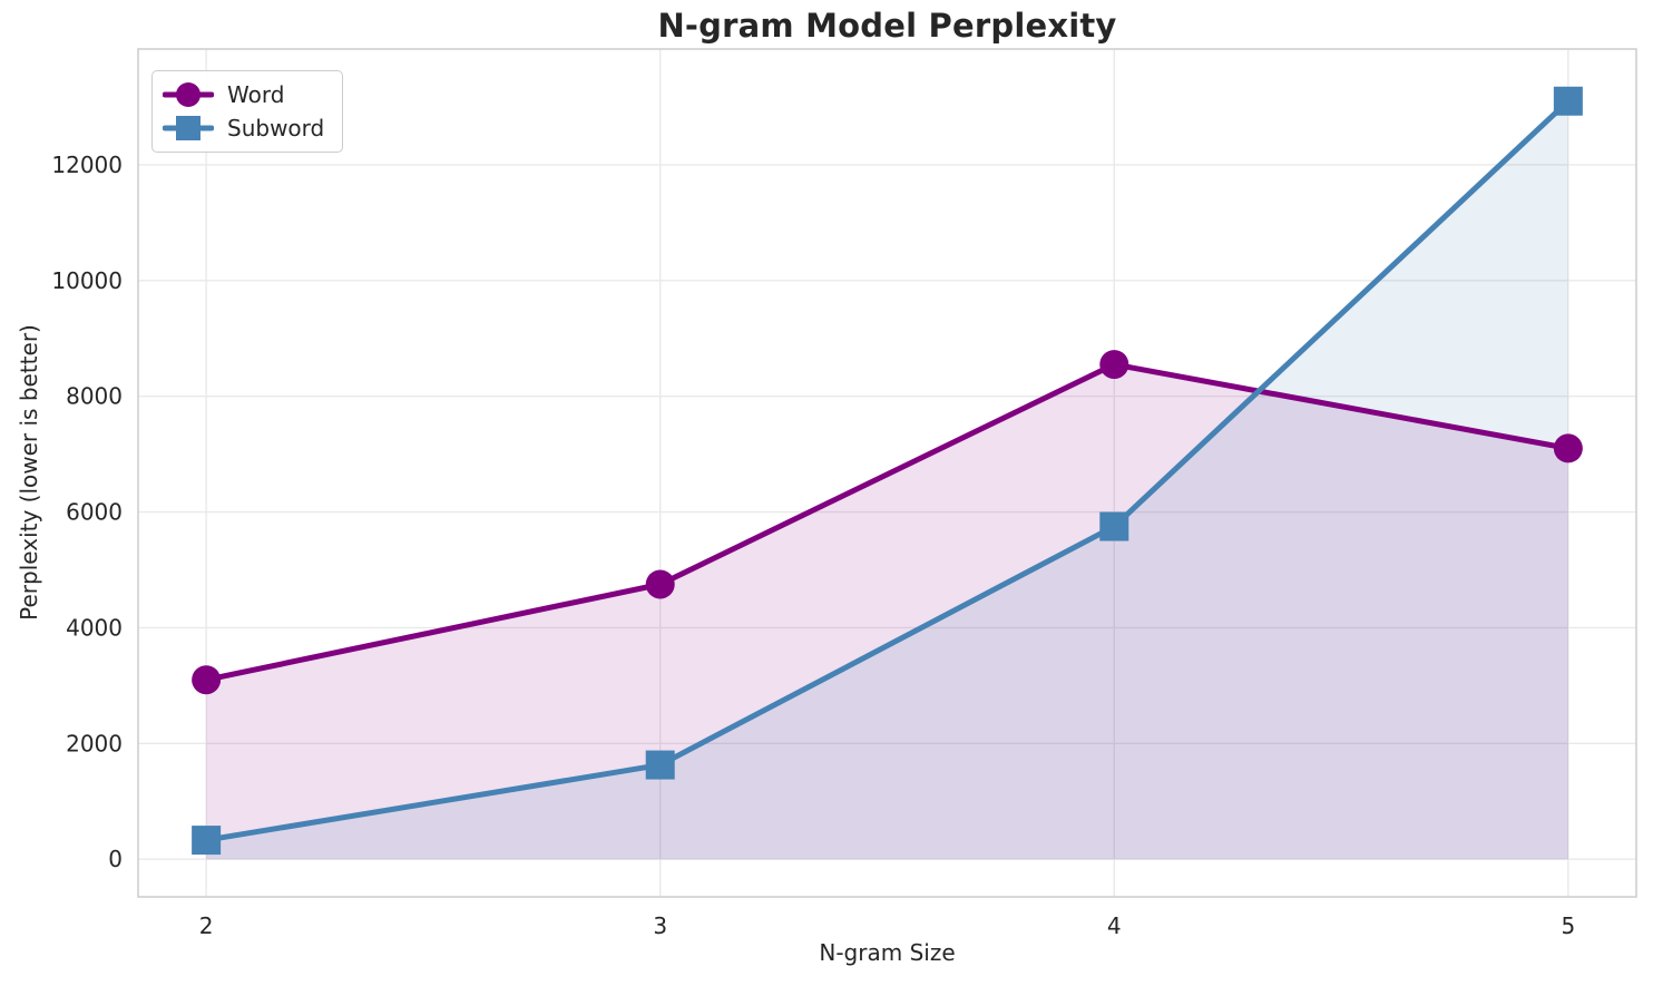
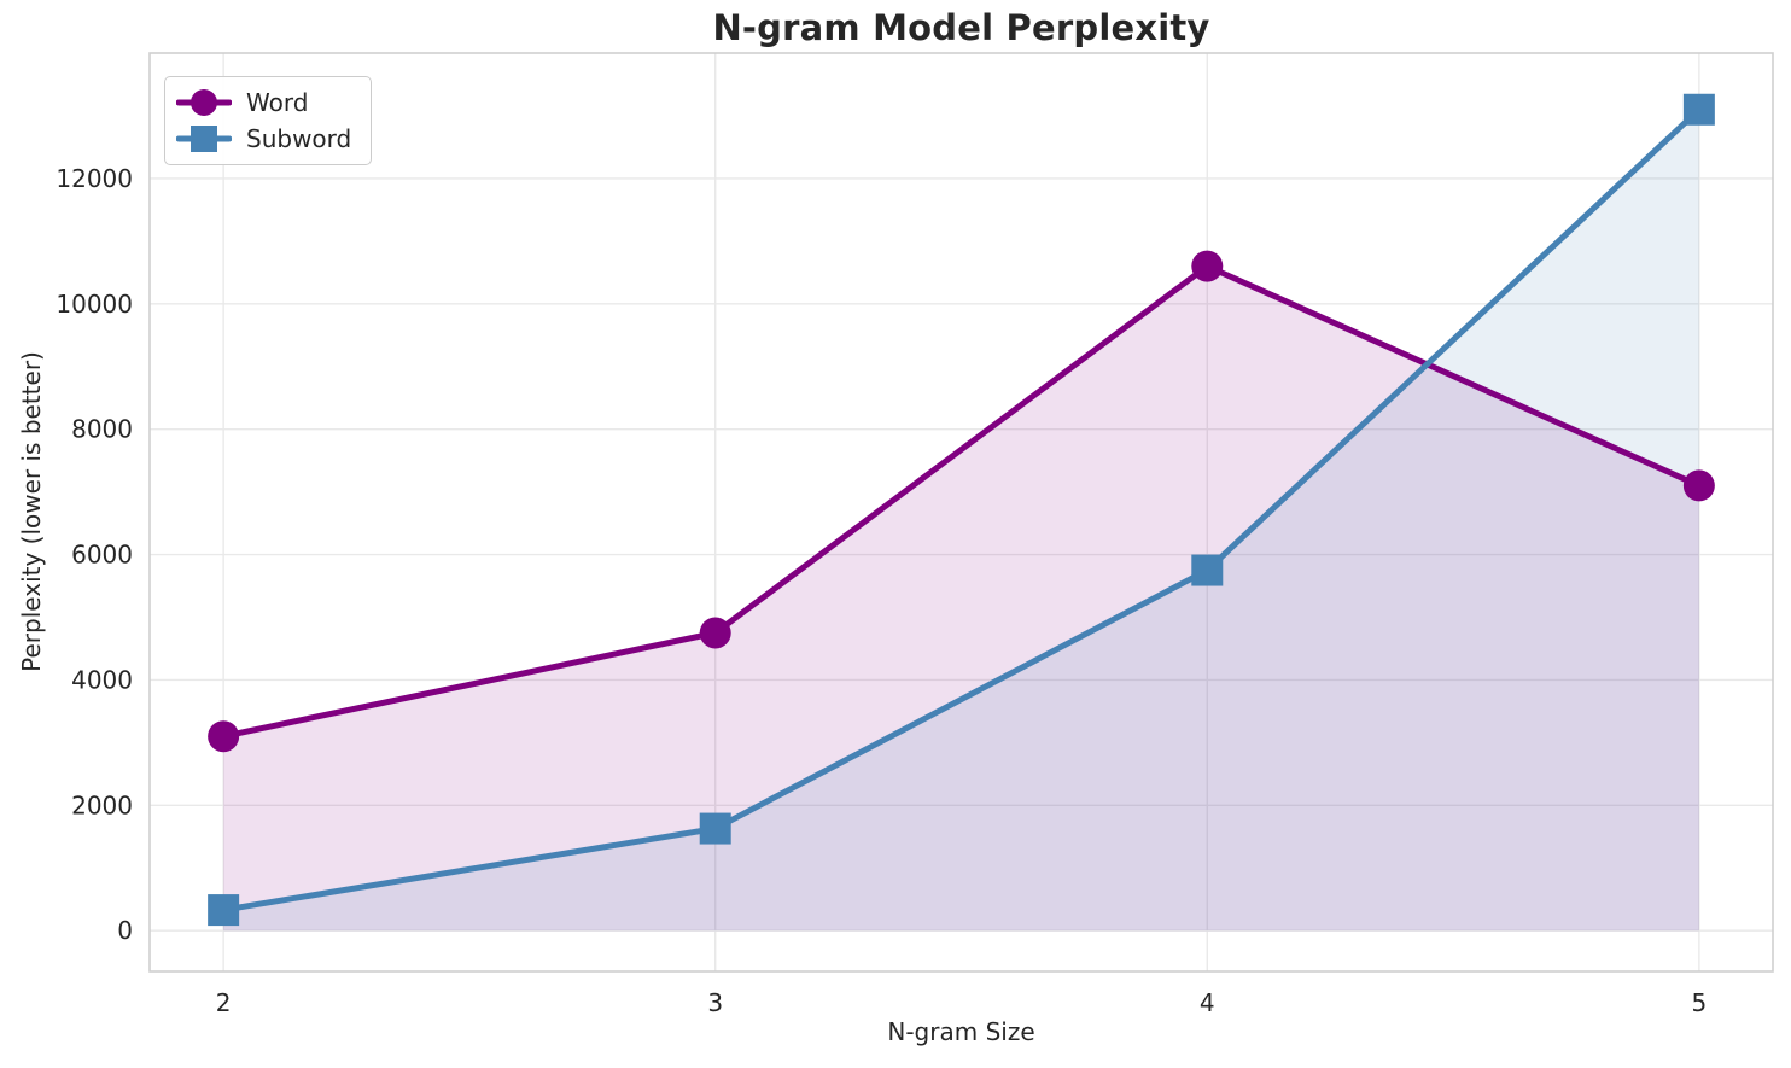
Word/4: 8600 -> 10600
